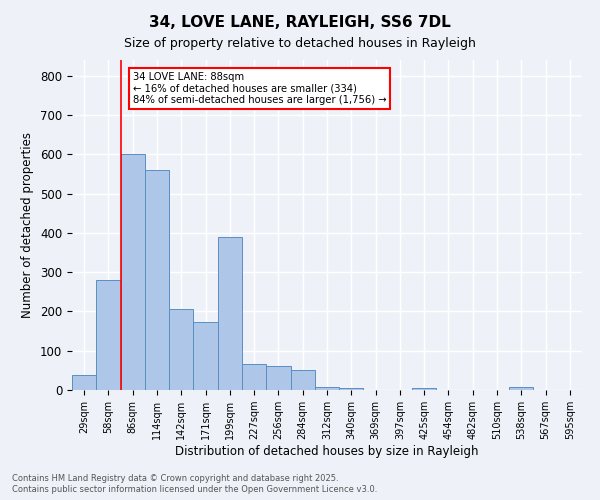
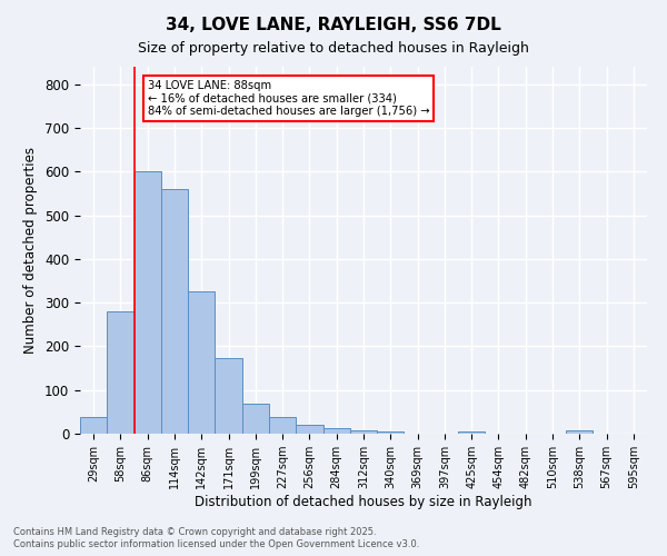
142sqm: 205 -> 327
199sqm: 390 -> 68
227sqm: 65 -> 37
256sqm: 60 -> 20
284sqm: 50 -> 12
